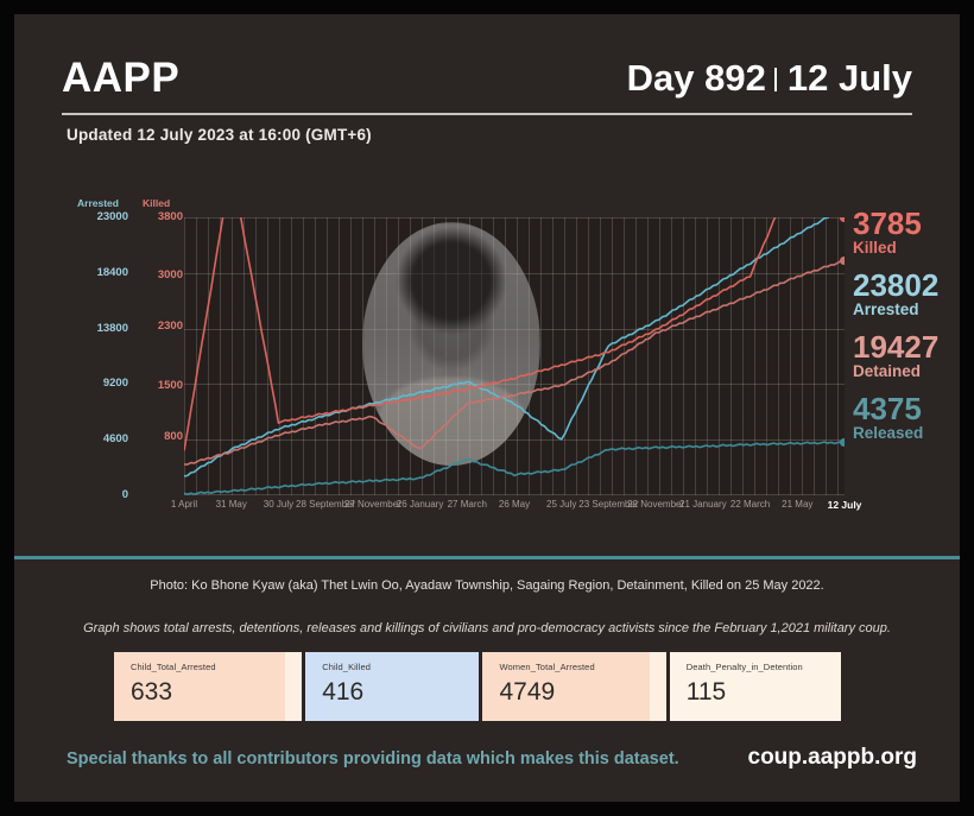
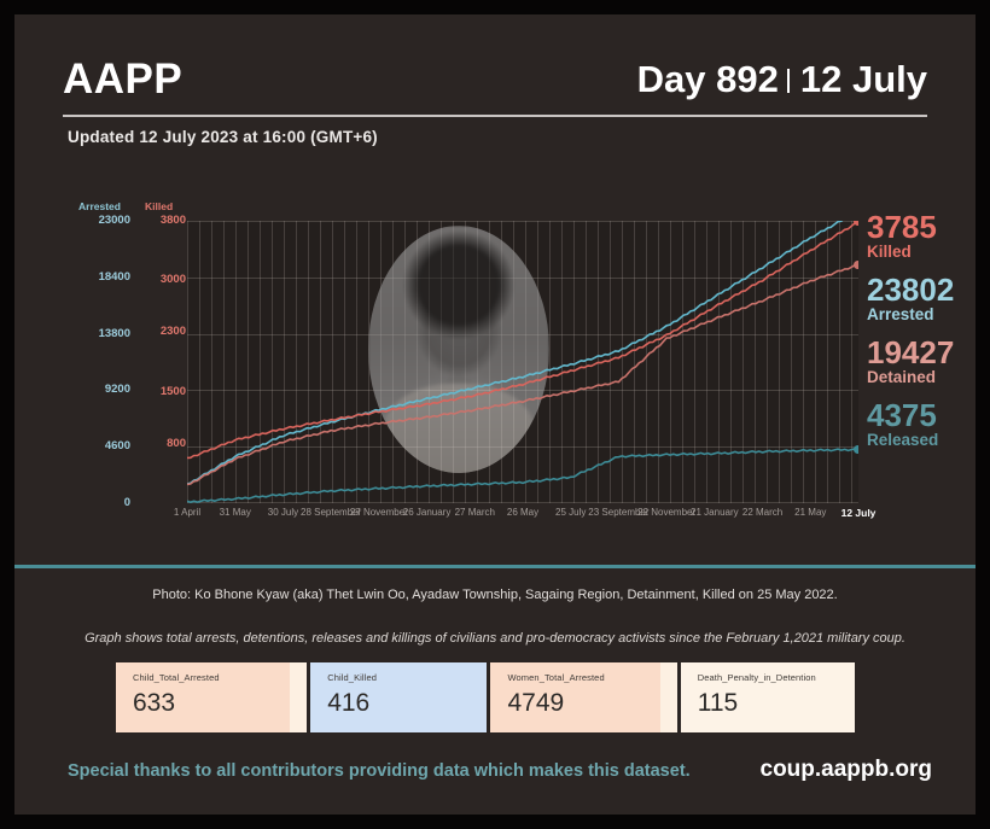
Detained/1 April: 2500 -> 1400
Killed/31 May: 4500 -> 800
Detained/26 January: 3800 -> 7000
Released/27 March: 3000 -> 1600
Arrested/26 May: 7600 -> 10300
Arrested/25 July: 4600 -> 11300
Detained/23 September: 10900 -> 9900
Killed/21 May: 4500 -> 3400
